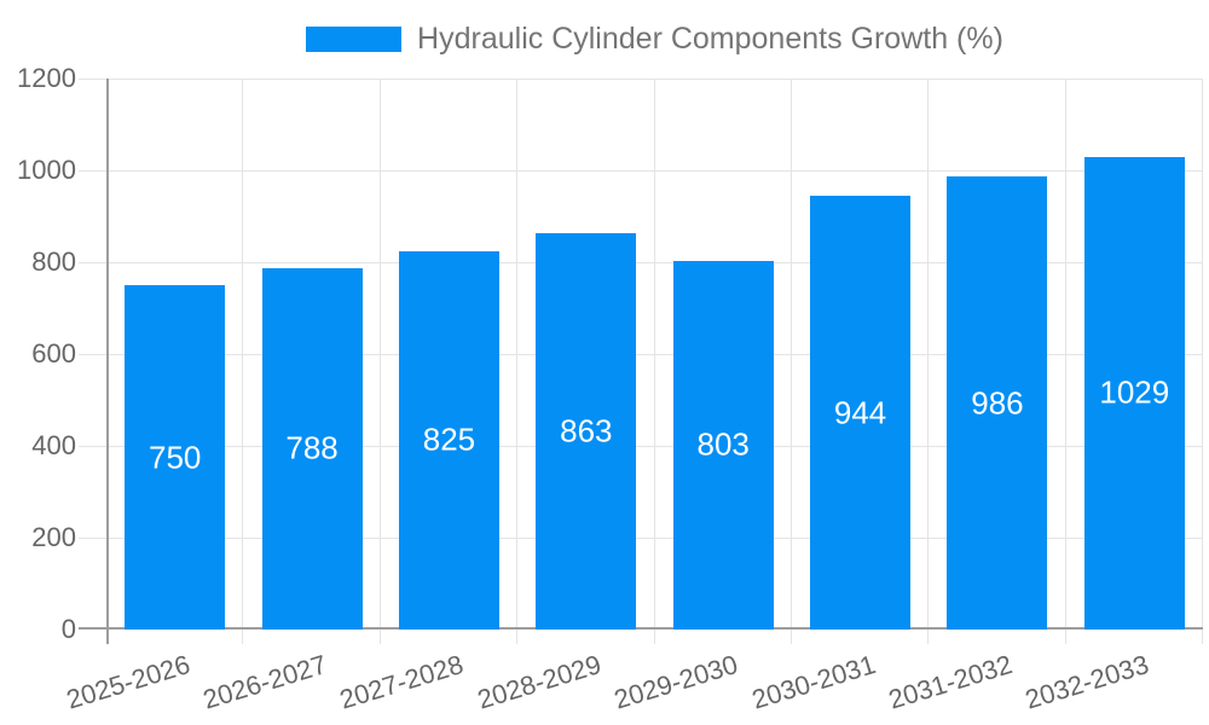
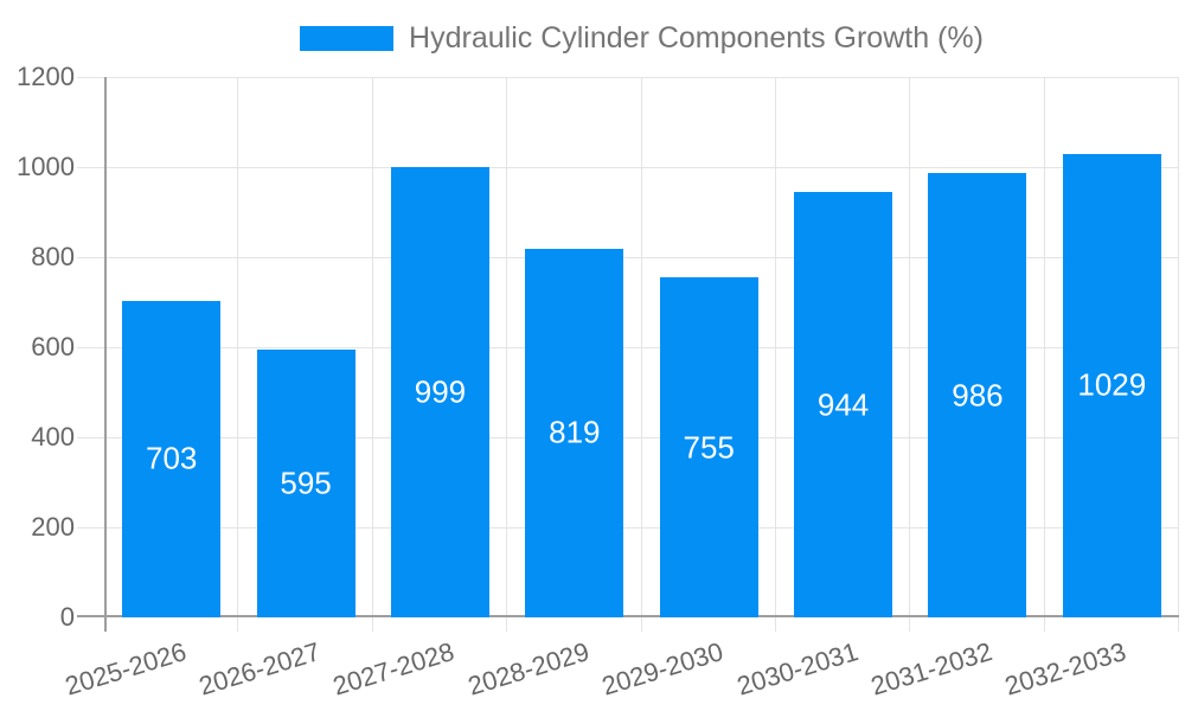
2025-2026: 750 -> 703
2026-2027: 788 -> 595
2027-2028: 825 -> 999
2028-2029: 863 -> 819
2029-2030: 803 -> 755
